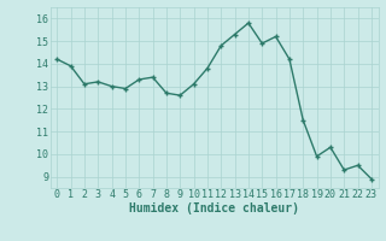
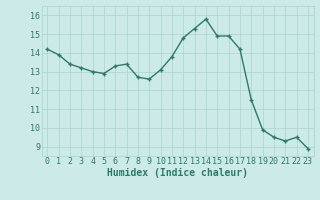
2: 13.1 -> 13.4
16: 15.2 -> 14.9
20: 10.3 -> 9.5
